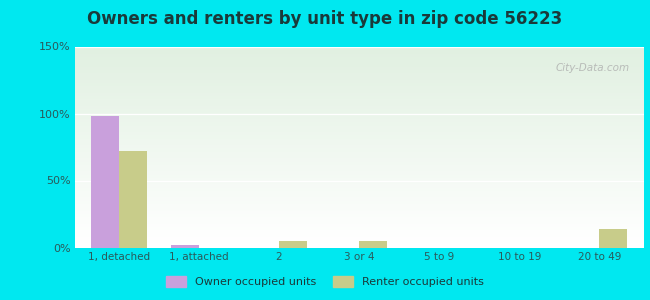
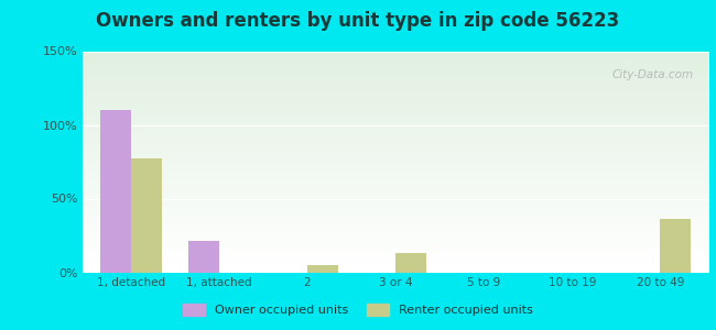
Owner occupied units/1, detached: 98% -> 110%
Renter occupied units/1, detached: 72% -> 77%
Owner occupied units/1, attached: 2% -> 21%
Renter occupied units/3 or 4: 5% -> 13%
Renter occupied units/20 to 49: 14% -> 36%
